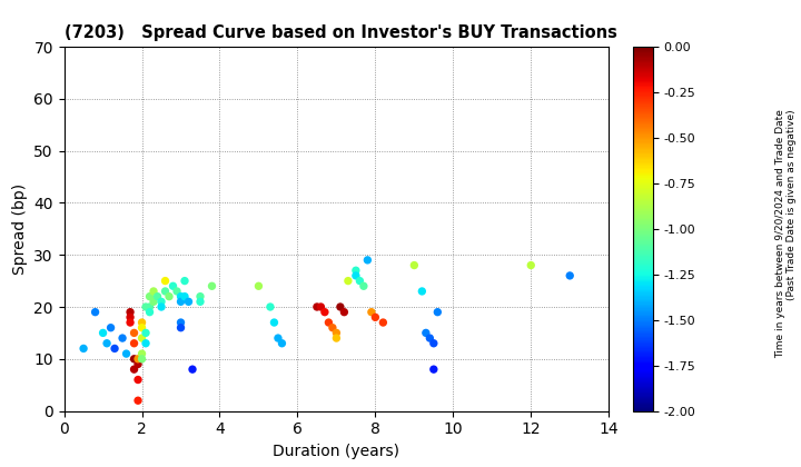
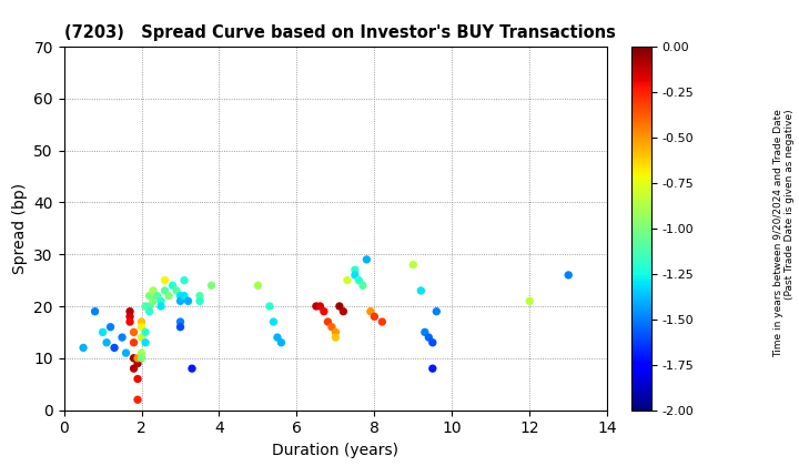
12: 28 -> 21
